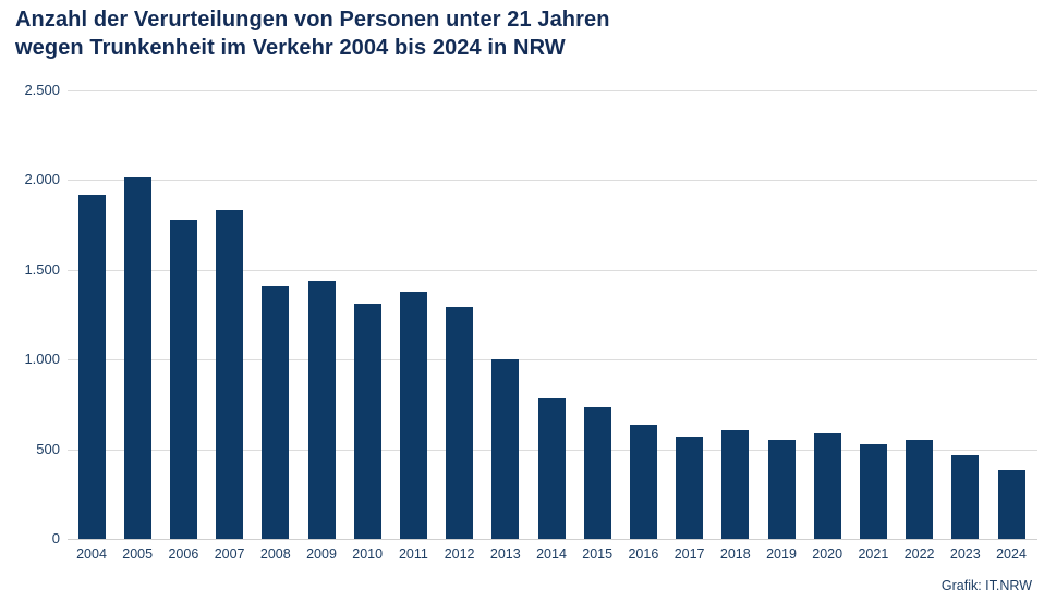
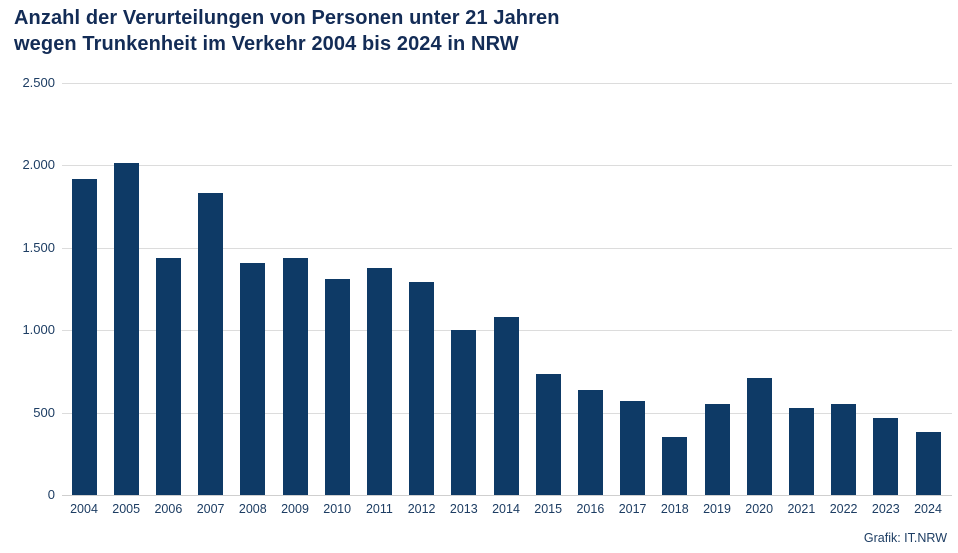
2006: 1780 -> 1440
2014: 780 -> 1080
2018: 600 -> 350
2020: 590 -> 710
